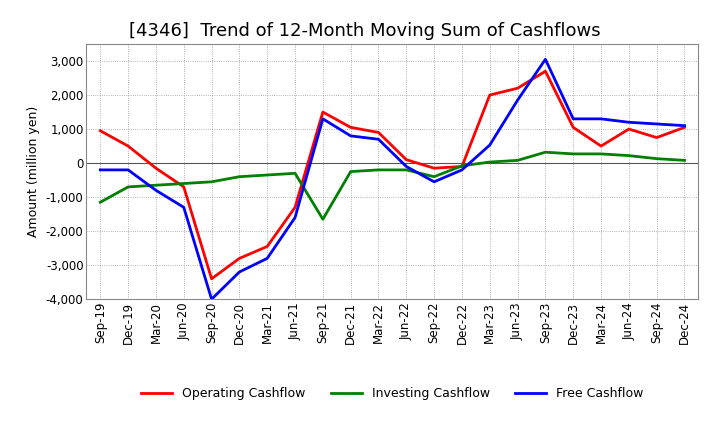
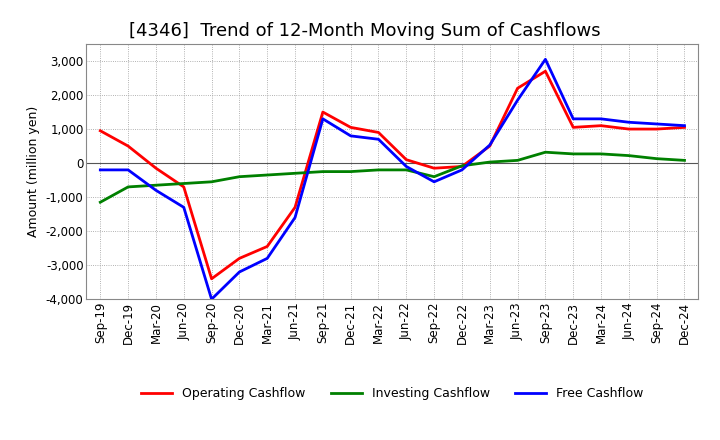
Investing Cashflow/Sep-21: -1,650 -> -250
Operating Cashflow/Mar-23: 2,000 -> 500
Operating Cashflow/Mar-24: 500 -> 1,100
Operating Cashflow/Sep-24: 750 -> 1,000
